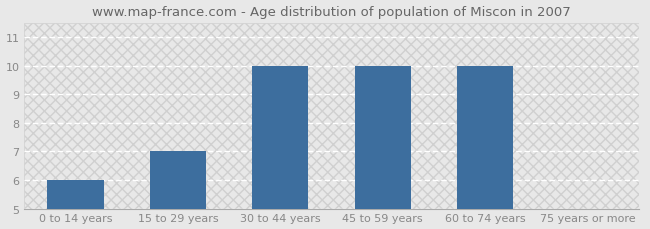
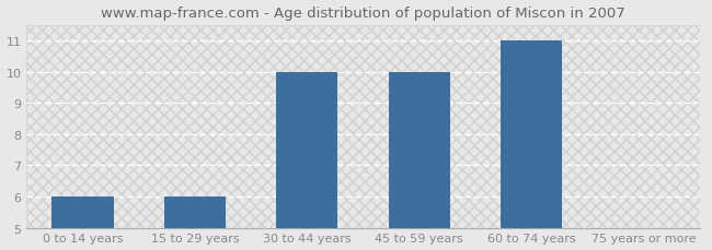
15 to 29 years: 7 -> 6
60 to 74 years: 10 -> 11
